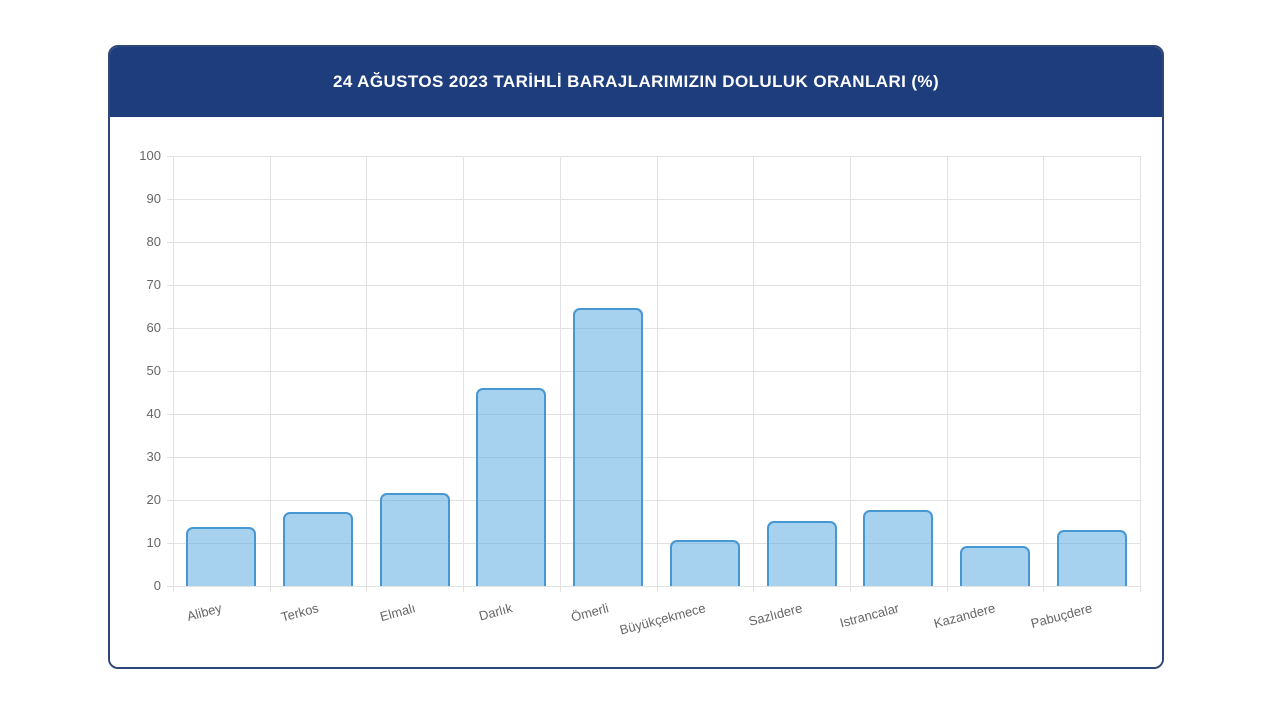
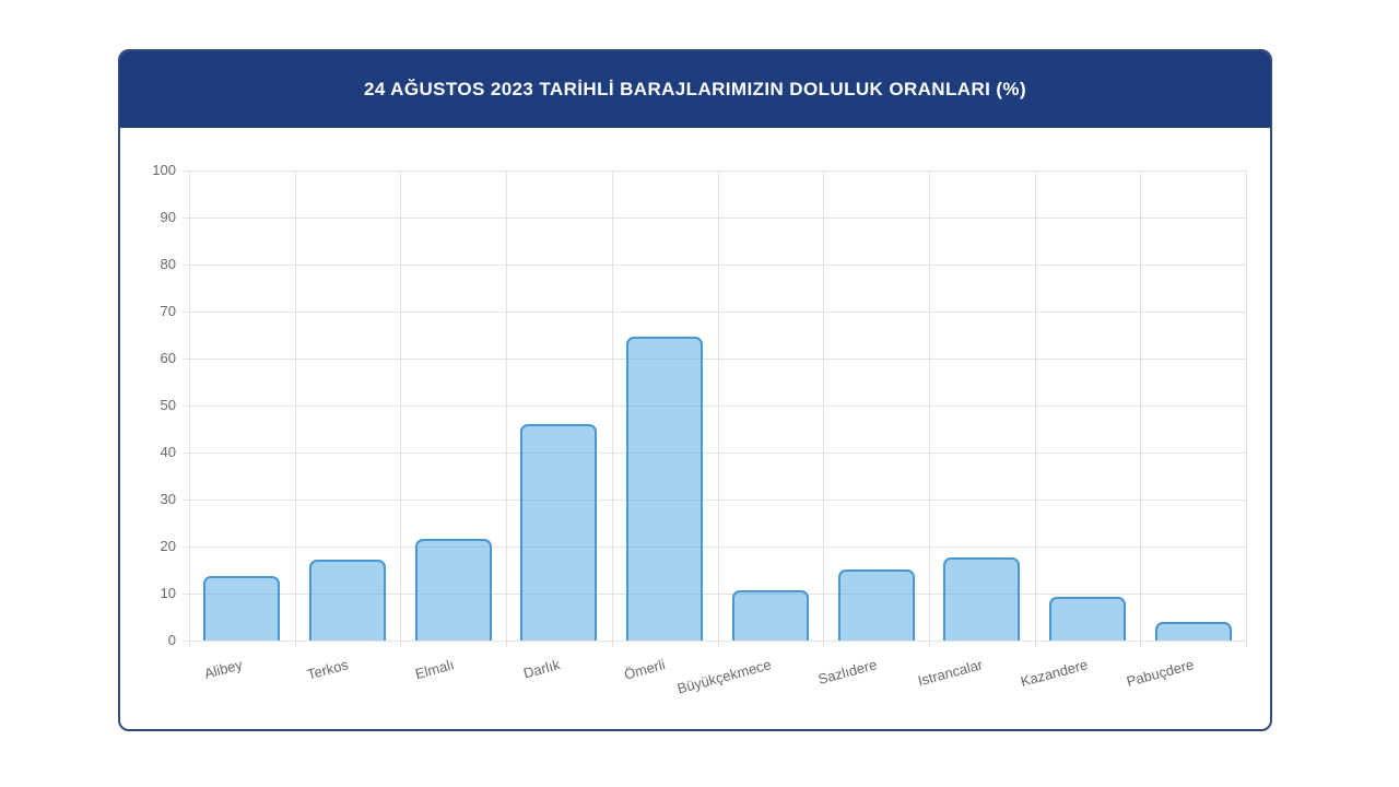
Pabuçdere: 13 -> 4
